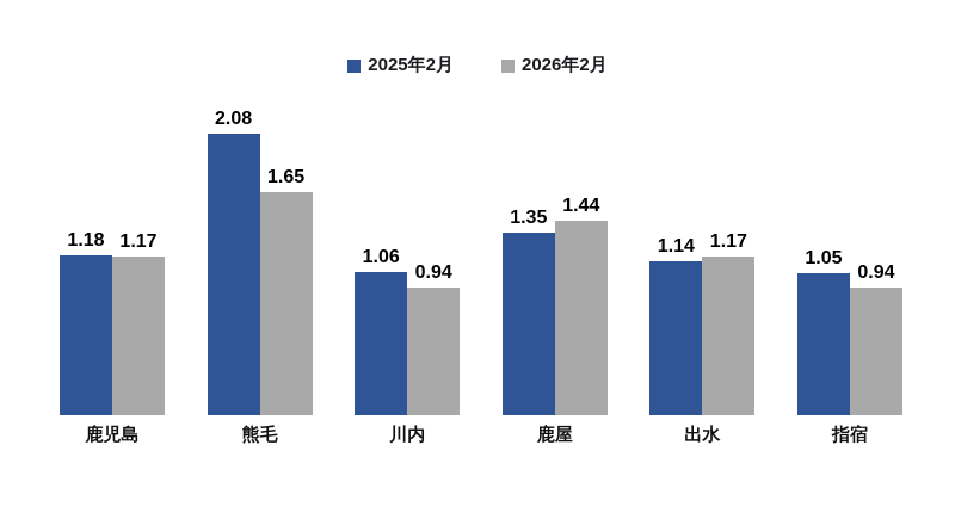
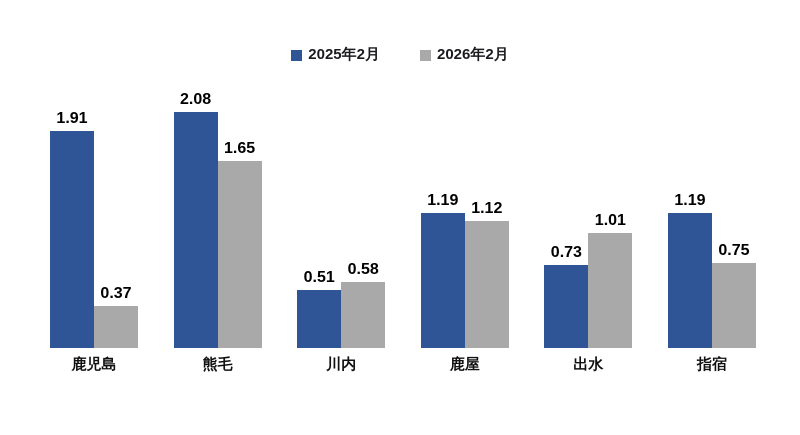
2025年2月/鹿児島: 1.18 -> 1.91
2026年2月/鹿児島: 1.17 -> 0.37
2025年2月/川内: 1.06 -> 0.51
2026年2月/川内: 0.94 -> 0.58
2025年2月/鹿屋: 1.35 -> 1.19
2026年2月/鹿屋: 1.44 -> 1.12
2025年2月/出水: 1.14 -> 0.73
2026年2月/出水: 1.17 -> 1.01
2025年2月/指宿: 1.05 -> 1.19
2026年2月/指宿: 0.94 -> 0.75
